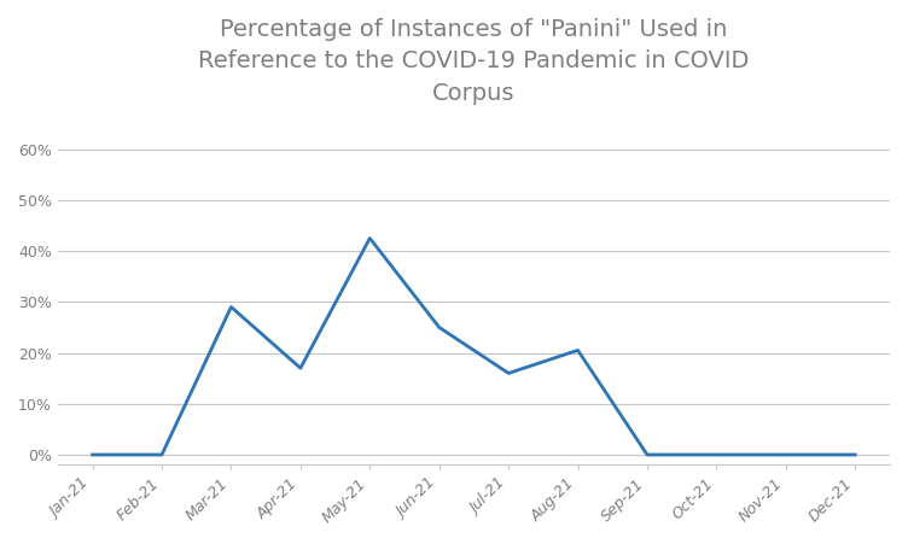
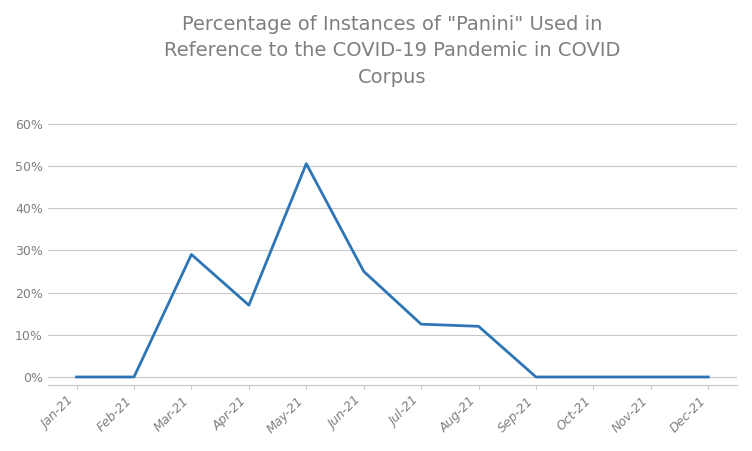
May-21: 42.5% -> 50.5%
Jul-21: 16.0% -> 12.5%
Aug-21: 20.5% -> 12.0%
